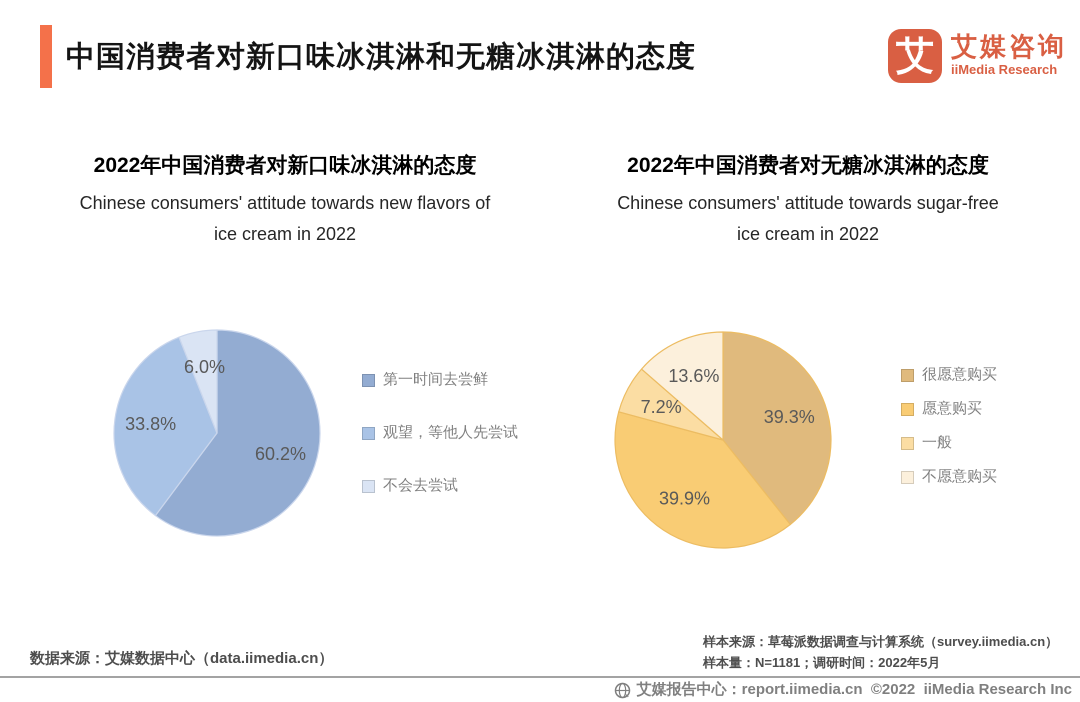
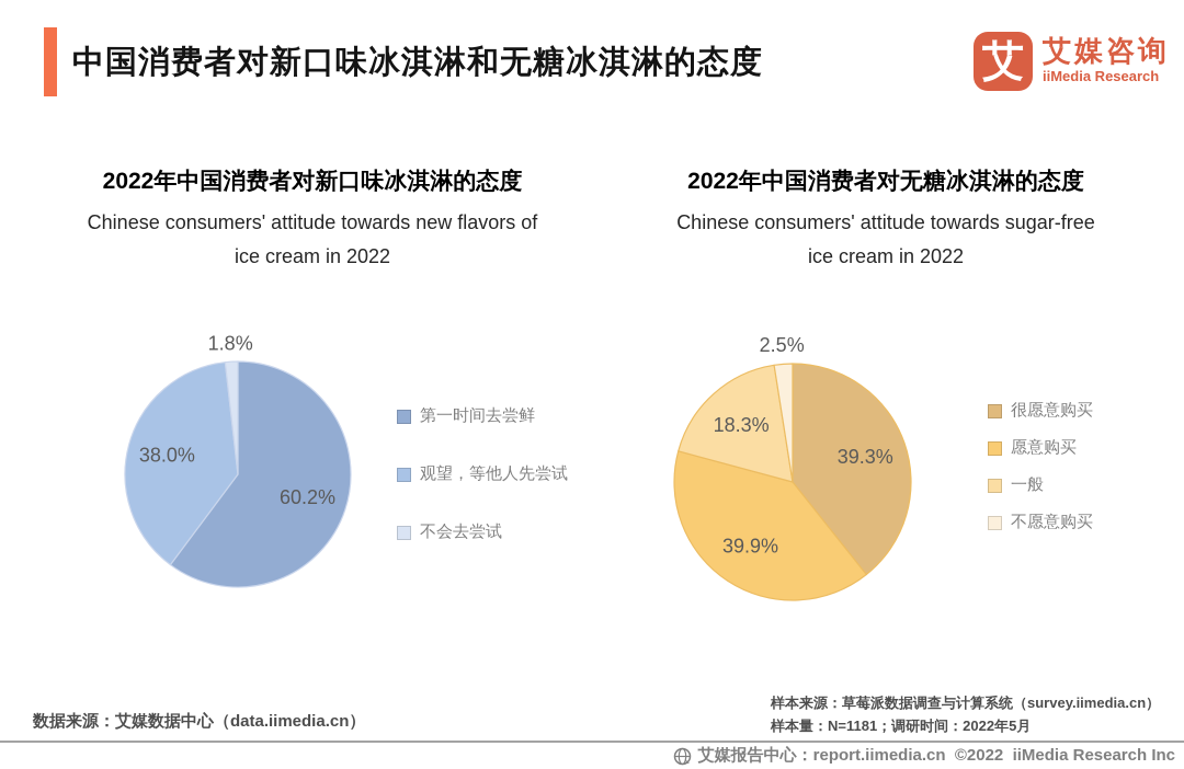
2022年中国消费者对新口味冰淇淋的态度/观望，等他人先尝试: 33.8% -> 38.0%
2022年中国消费者对新口味冰淇淋的态度/不会去尝试: 6.0% -> 1.8%
2022年中国消费者对无糖冰淇淋的态度/一般: 7.2% -> 18.3%
2022年中国消费者对无糖冰淇淋的态度/不愿意购买: 13.6% -> 2.5%
